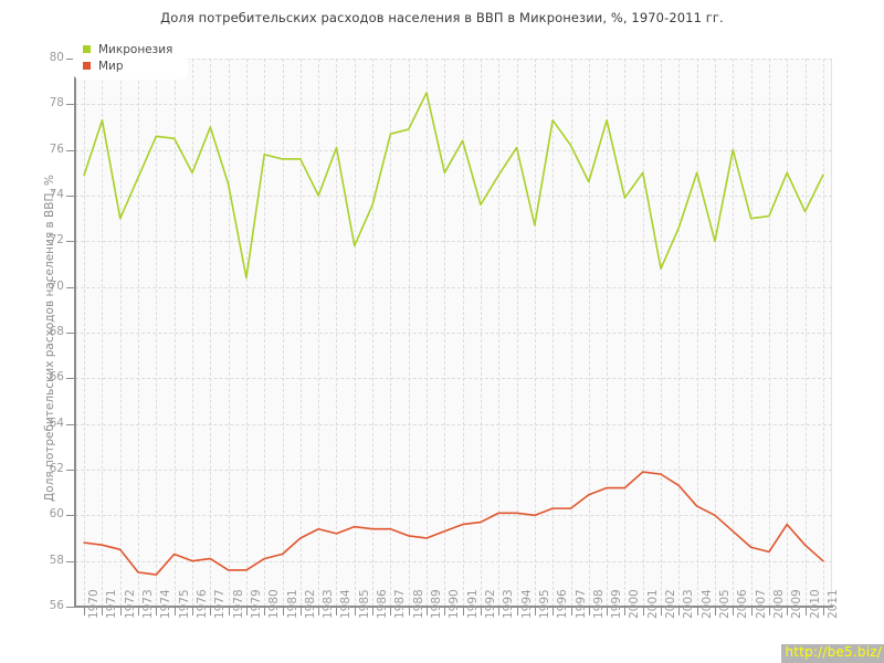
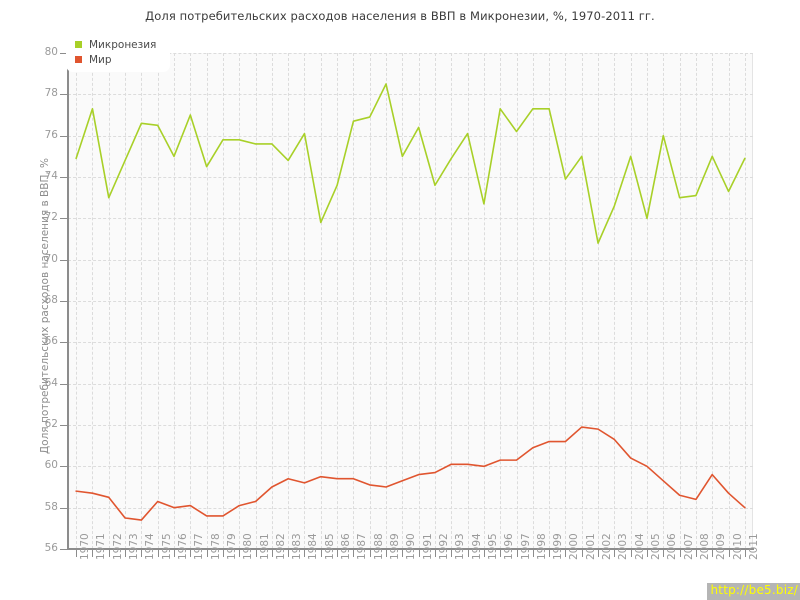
Микронезия/1979: 70.4 -> 75.8
Микронезия/1983: 74.0 -> 74.8
Микронезия/1998: 74.6 -> 77.3
